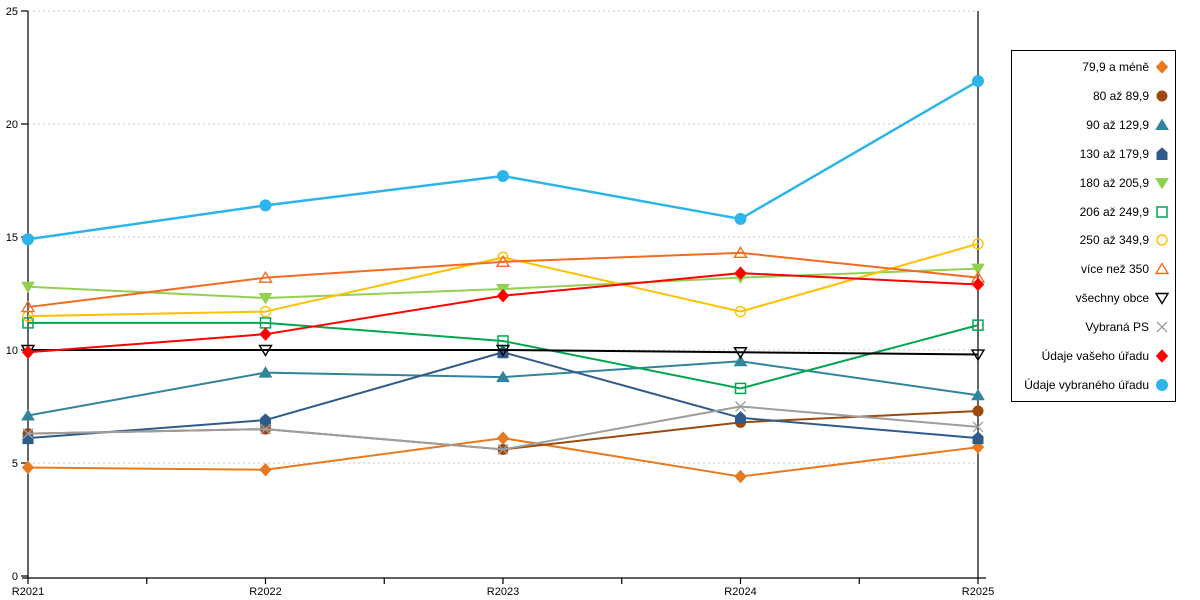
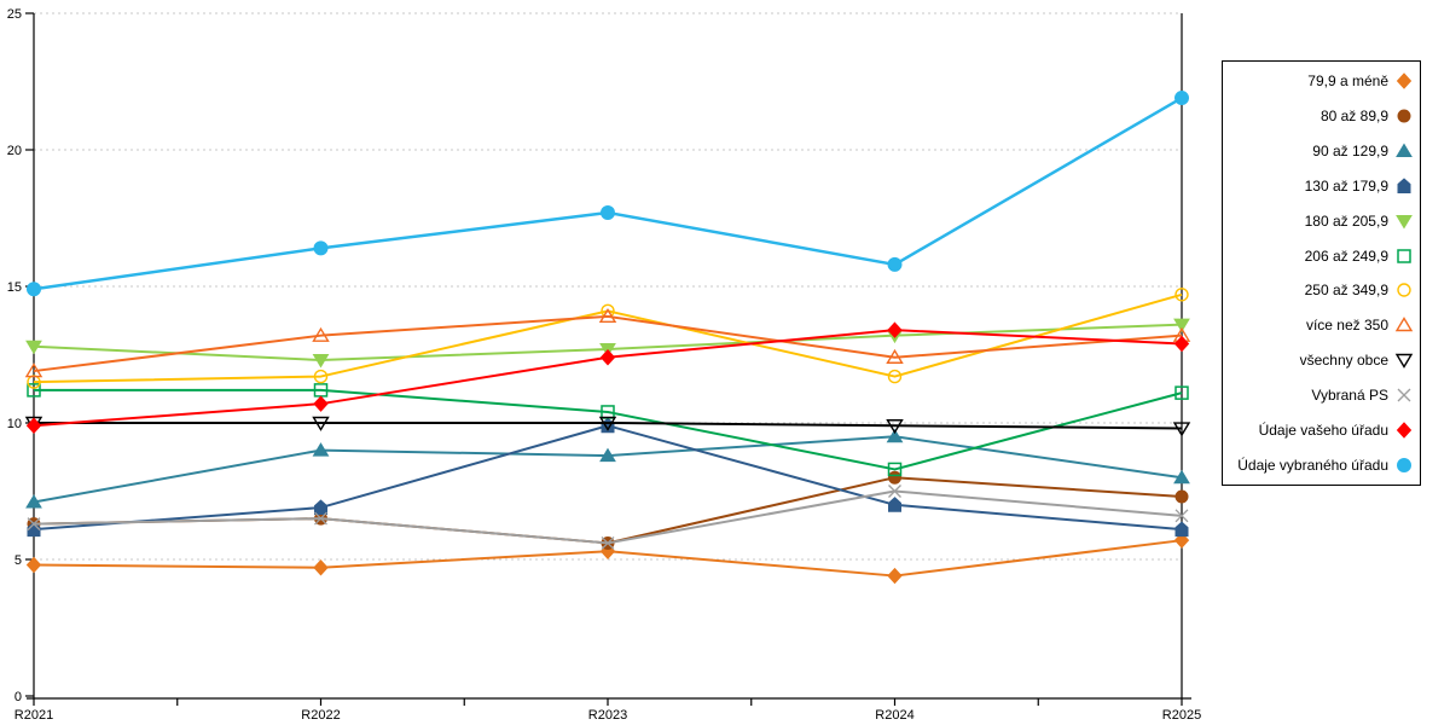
79,9 a méně/R2023: 6.1 -> 5.3
80 až 89,9/R2024: 6.8 -> 8.0
více než 350/R2024: 14.3 -> 12.4
